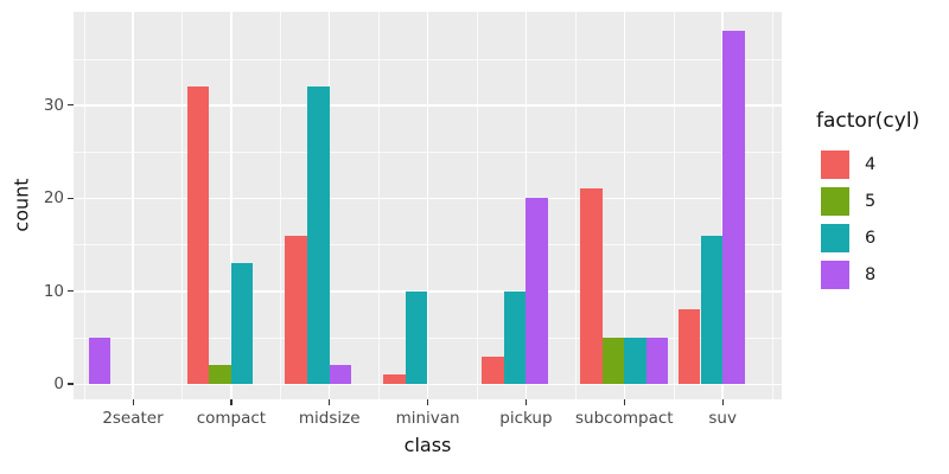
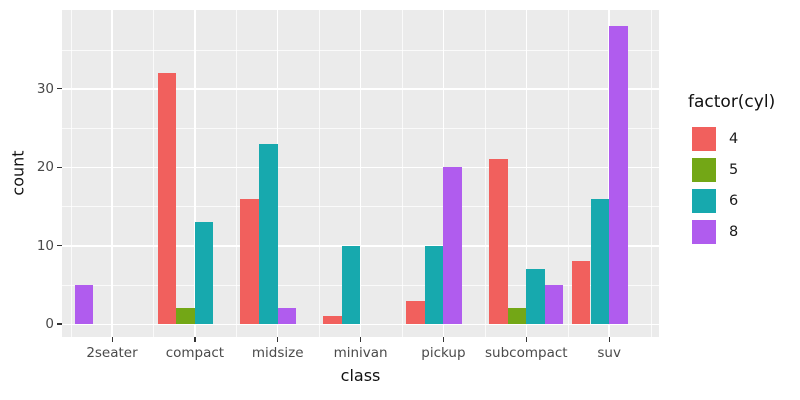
6/midsize: 32 -> 23
5/subcompact: 5 -> 2
6/subcompact: 5 -> 7
